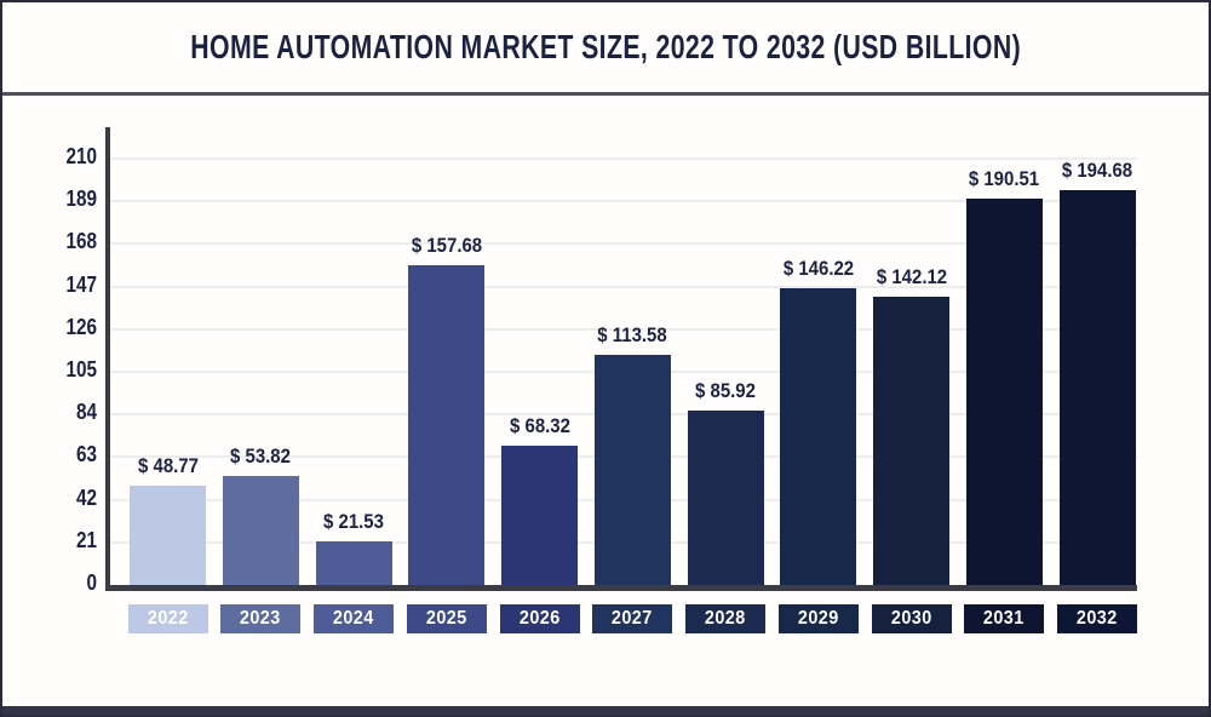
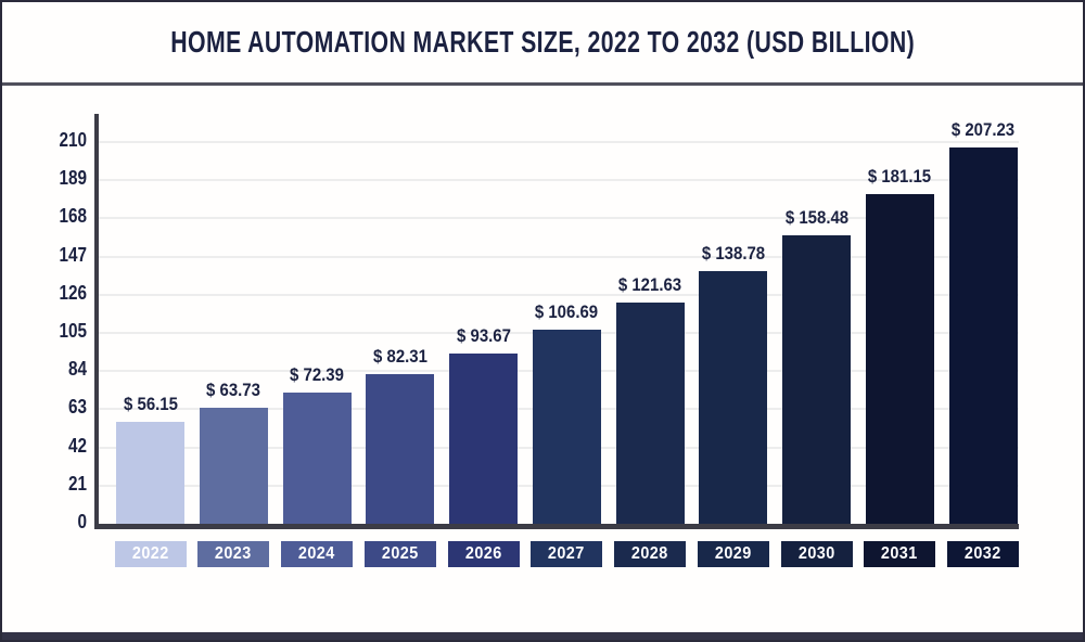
2022: 48.77 -> 56.15
2023: 53.82 -> 63.73
2024: 21.53 -> 72.39
2025: 157.68 -> 82.31
2026: 68.32 -> 93.67
2027: 113.58 -> 106.69
2028: 85.92 -> 121.63
2029: 146.22 -> 138.78
2030: 142.12 -> 158.48
2031: 190.51 -> 181.15
2032: 194.68 -> 207.23
